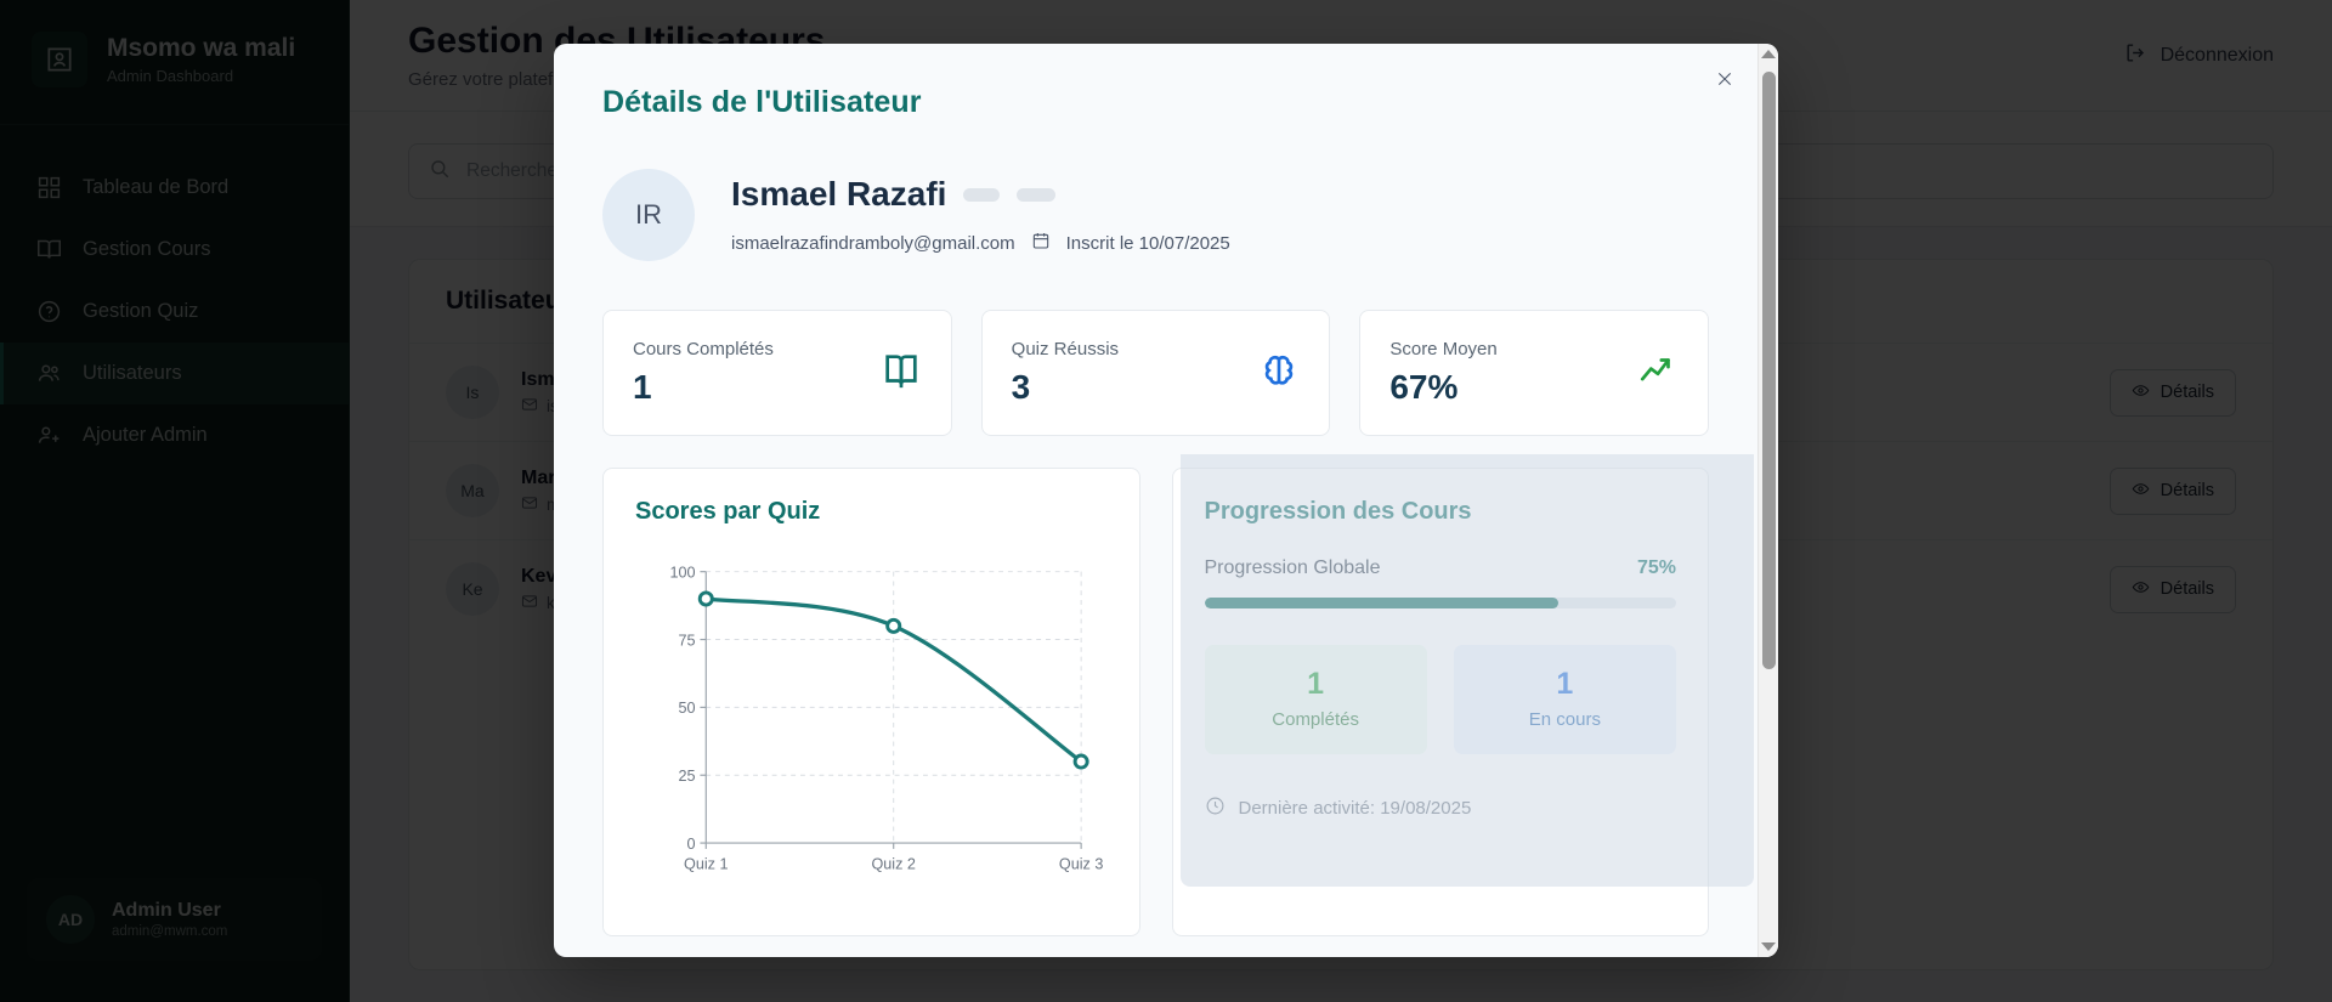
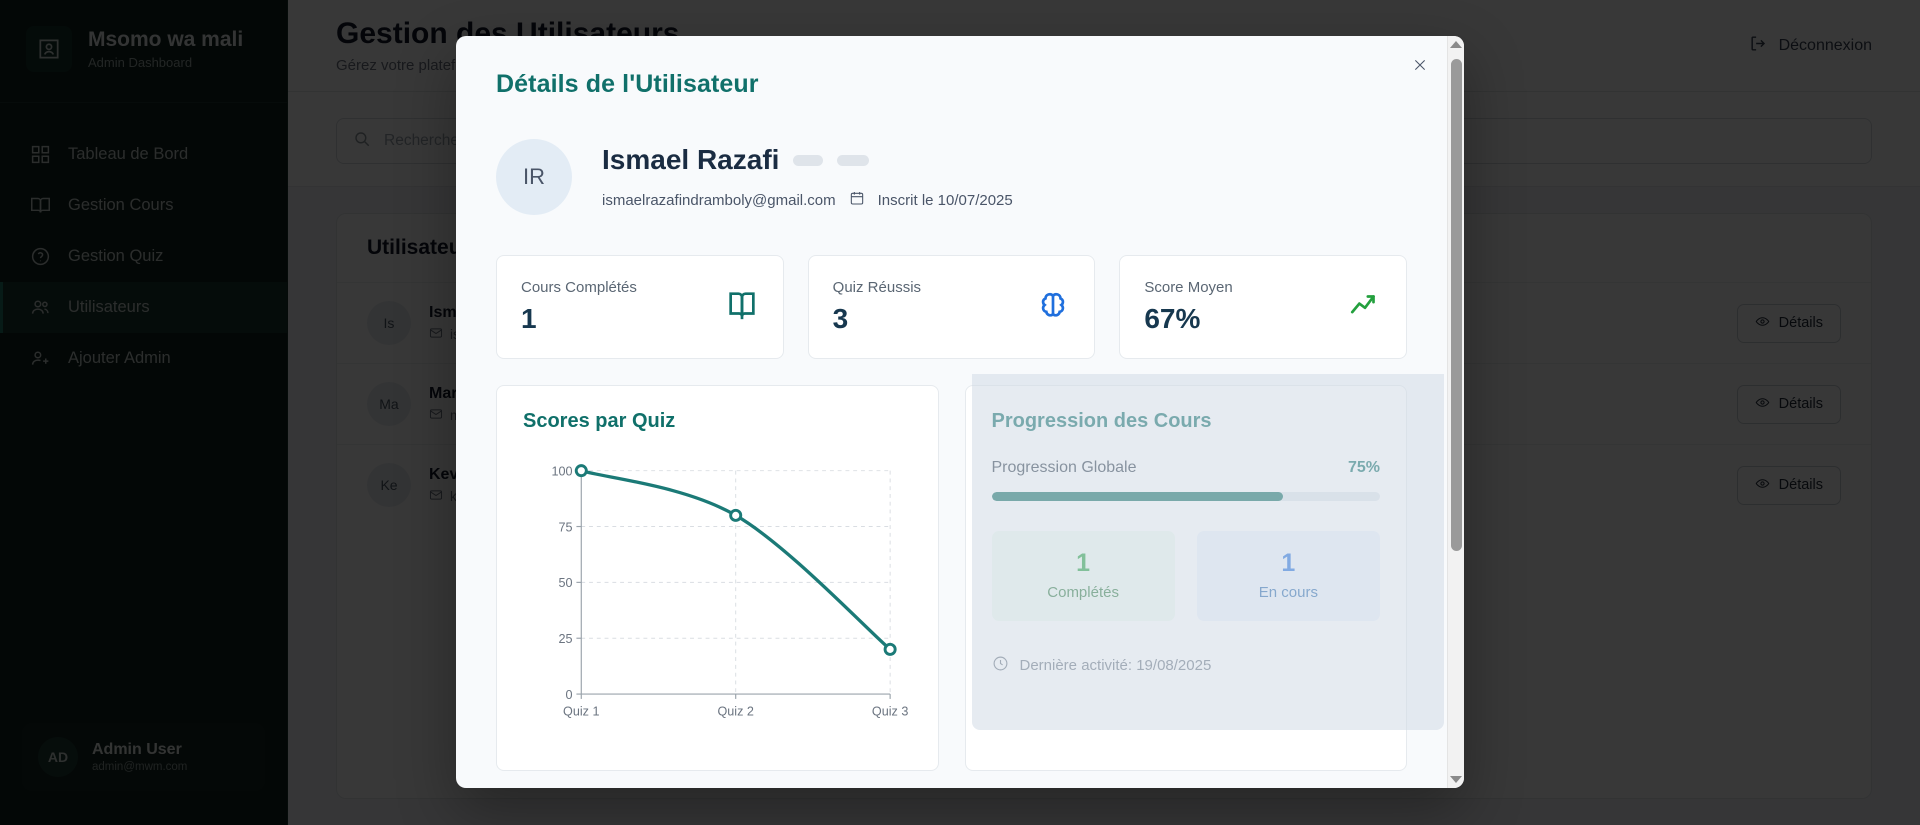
Quiz 1: 90 -> 100
Quiz 3: 30 -> 20
